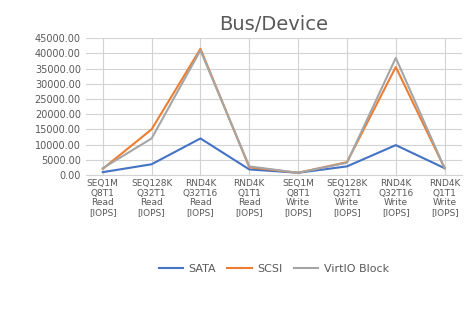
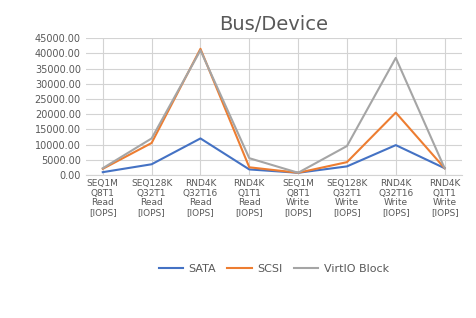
SCSI/SEQ128K Q32T1 Read [IOPS]: 15000 -> 10500
VirtIO Block/RND4K Q1T1 Read [IOPS]: 2800 -> 5500
VirtIO Block/SEQ128K Q32T1 Write [IOPS]: 4000 -> 9500
SCSI/RND4K Q32T16 Write [IOPS]: 35500 -> 20500
